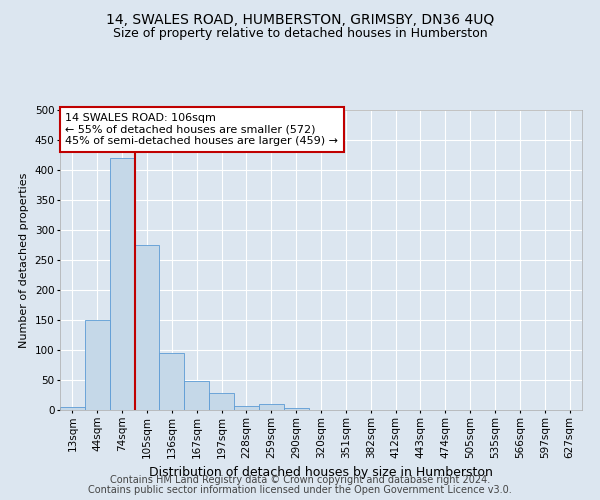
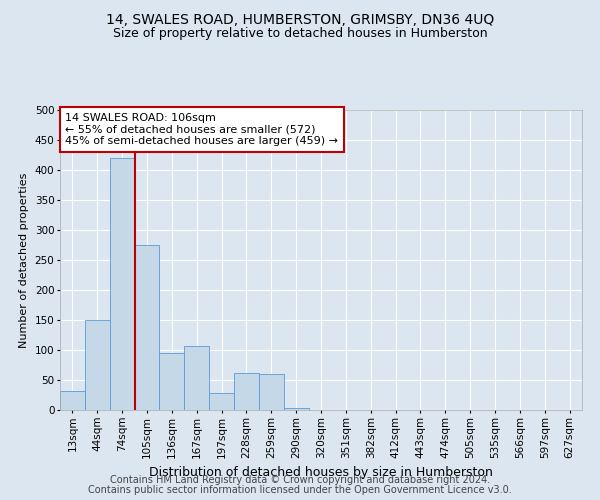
13sqm: 5 -> 32
167sqm: 48 -> 106
228sqm: 6 -> 62
259sqm: 10 -> 60
